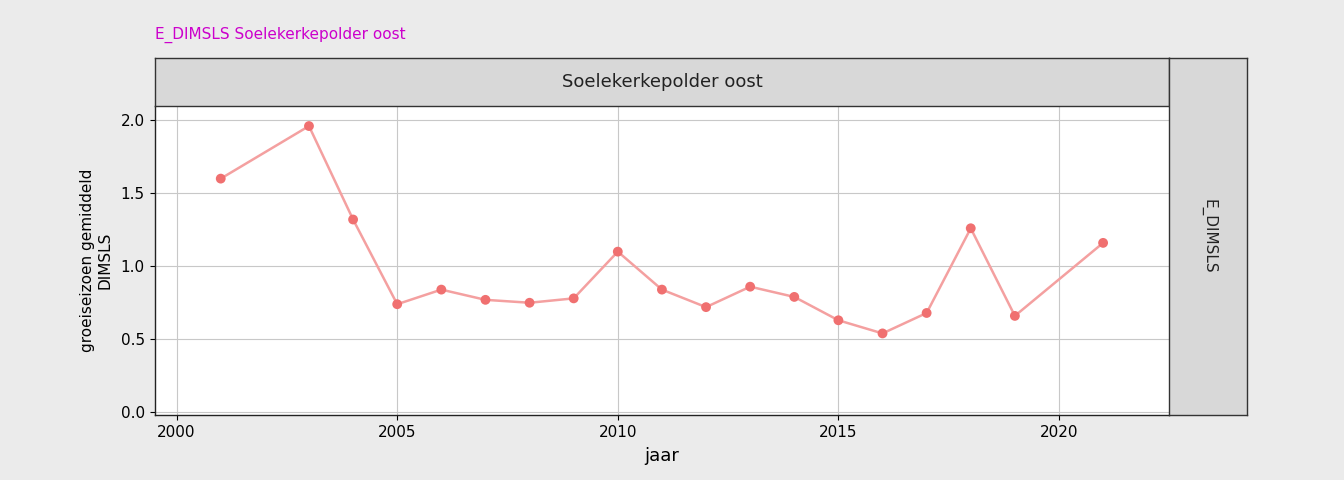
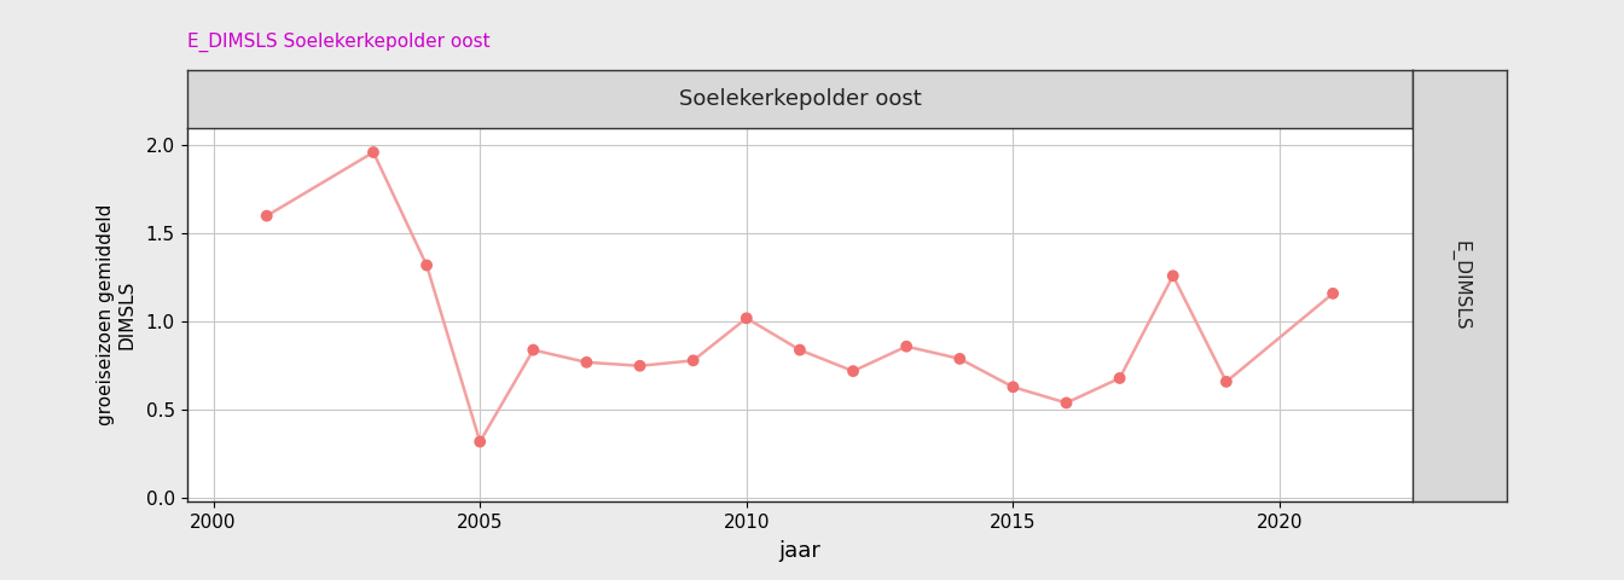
2005: 0.74 -> 0.32
2010: 1.10 -> 1.02
